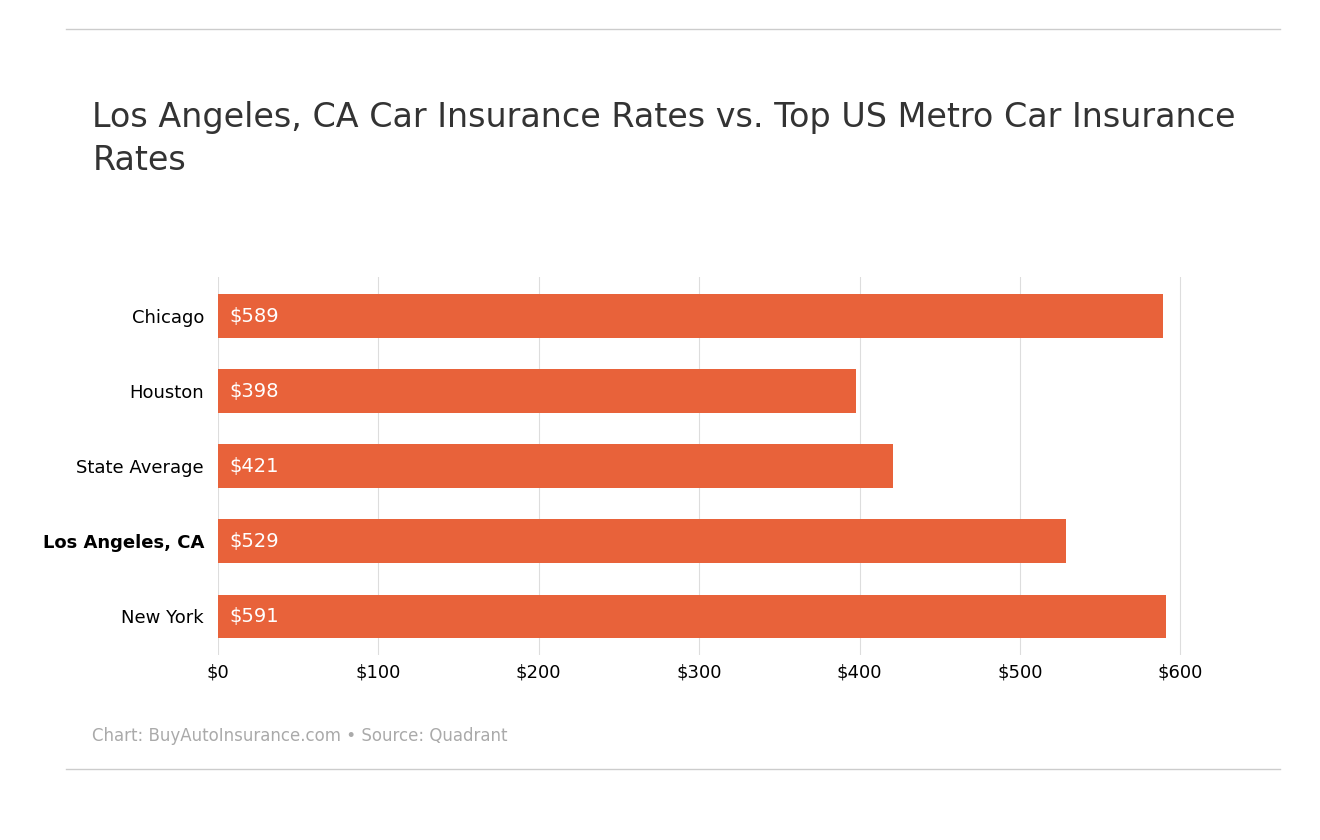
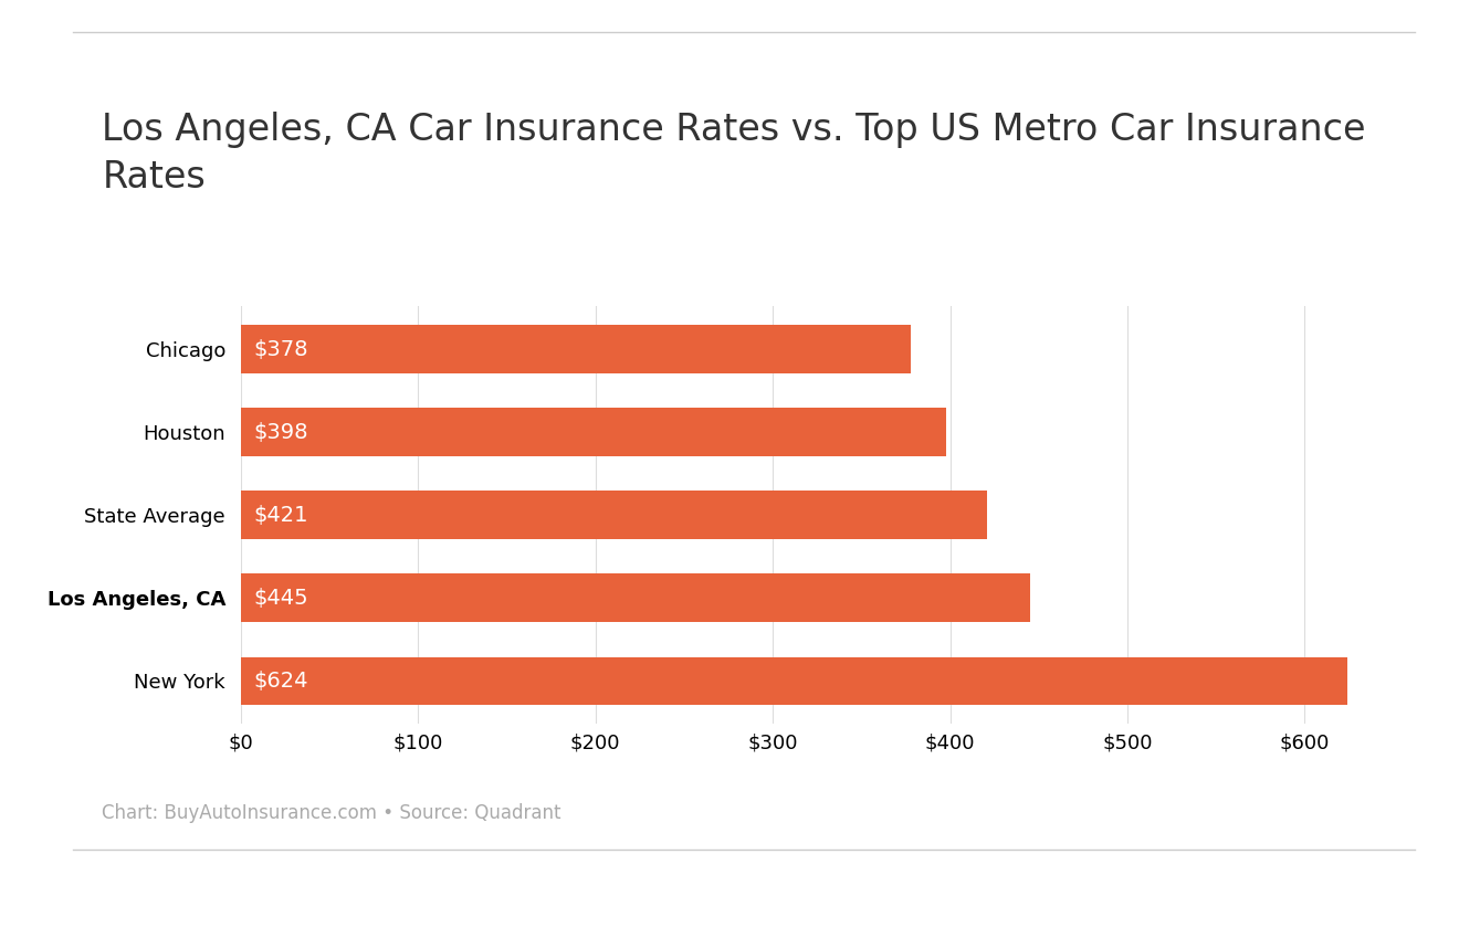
Chicago: $589 -> $378
Los Angeles, CA: $529 -> $445
New York: $591 -> $624
